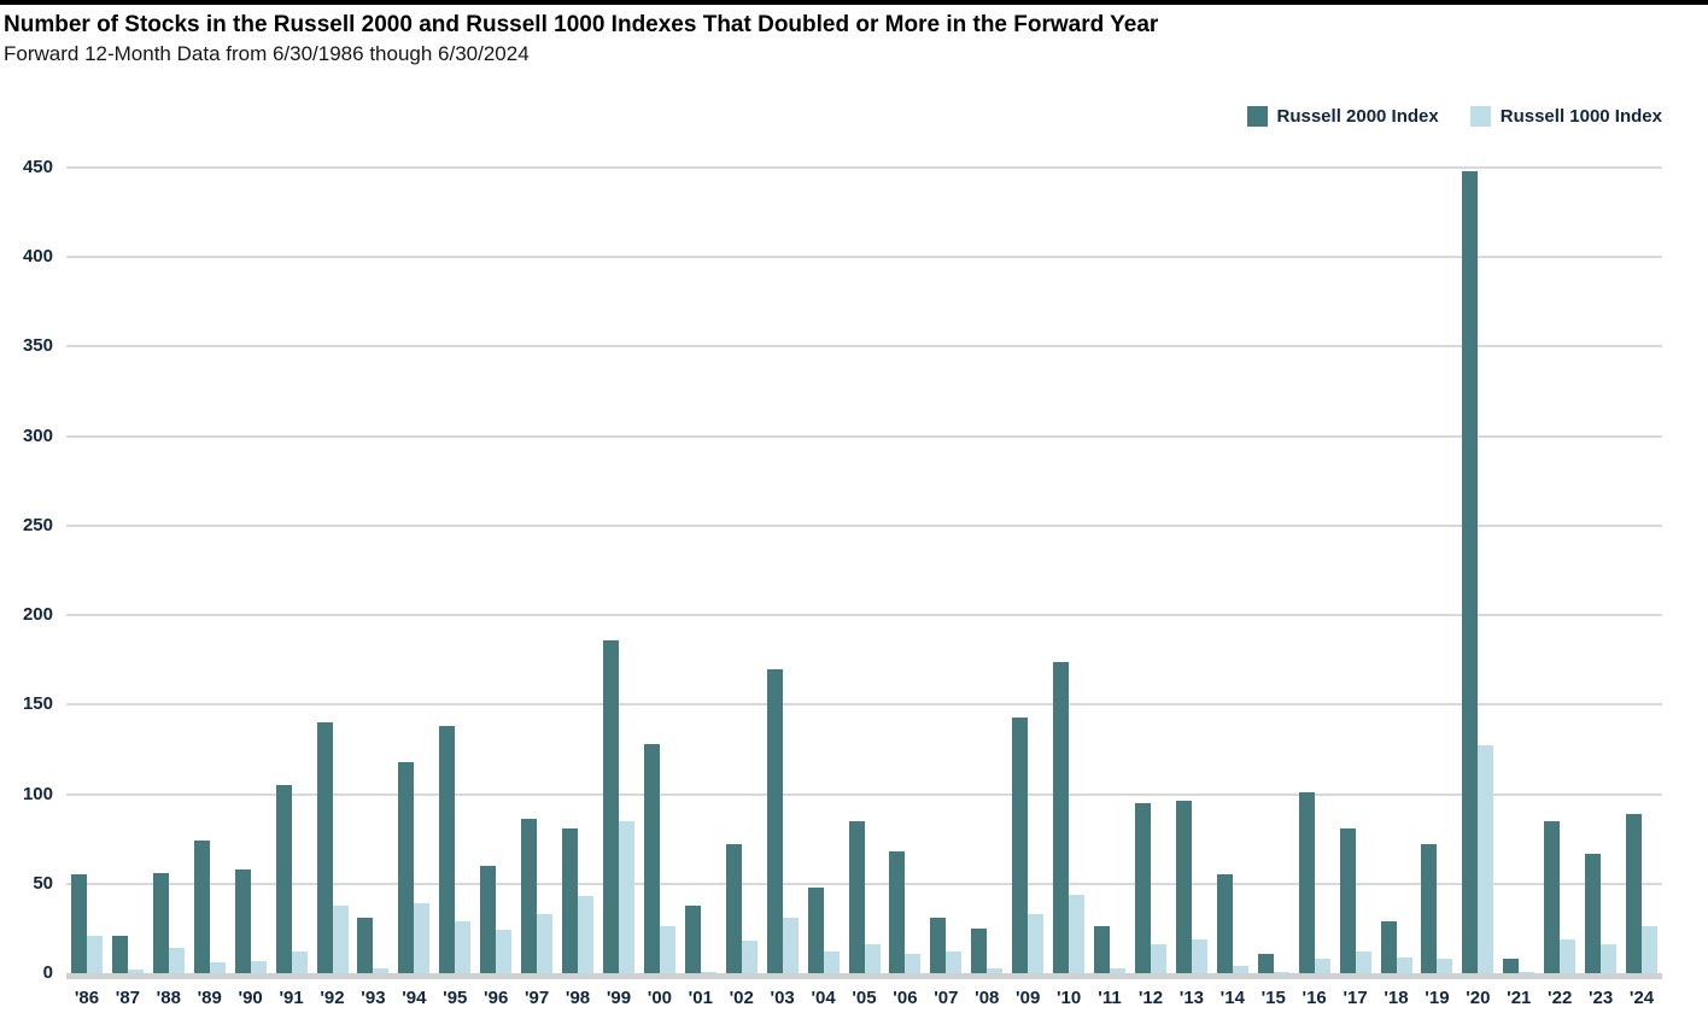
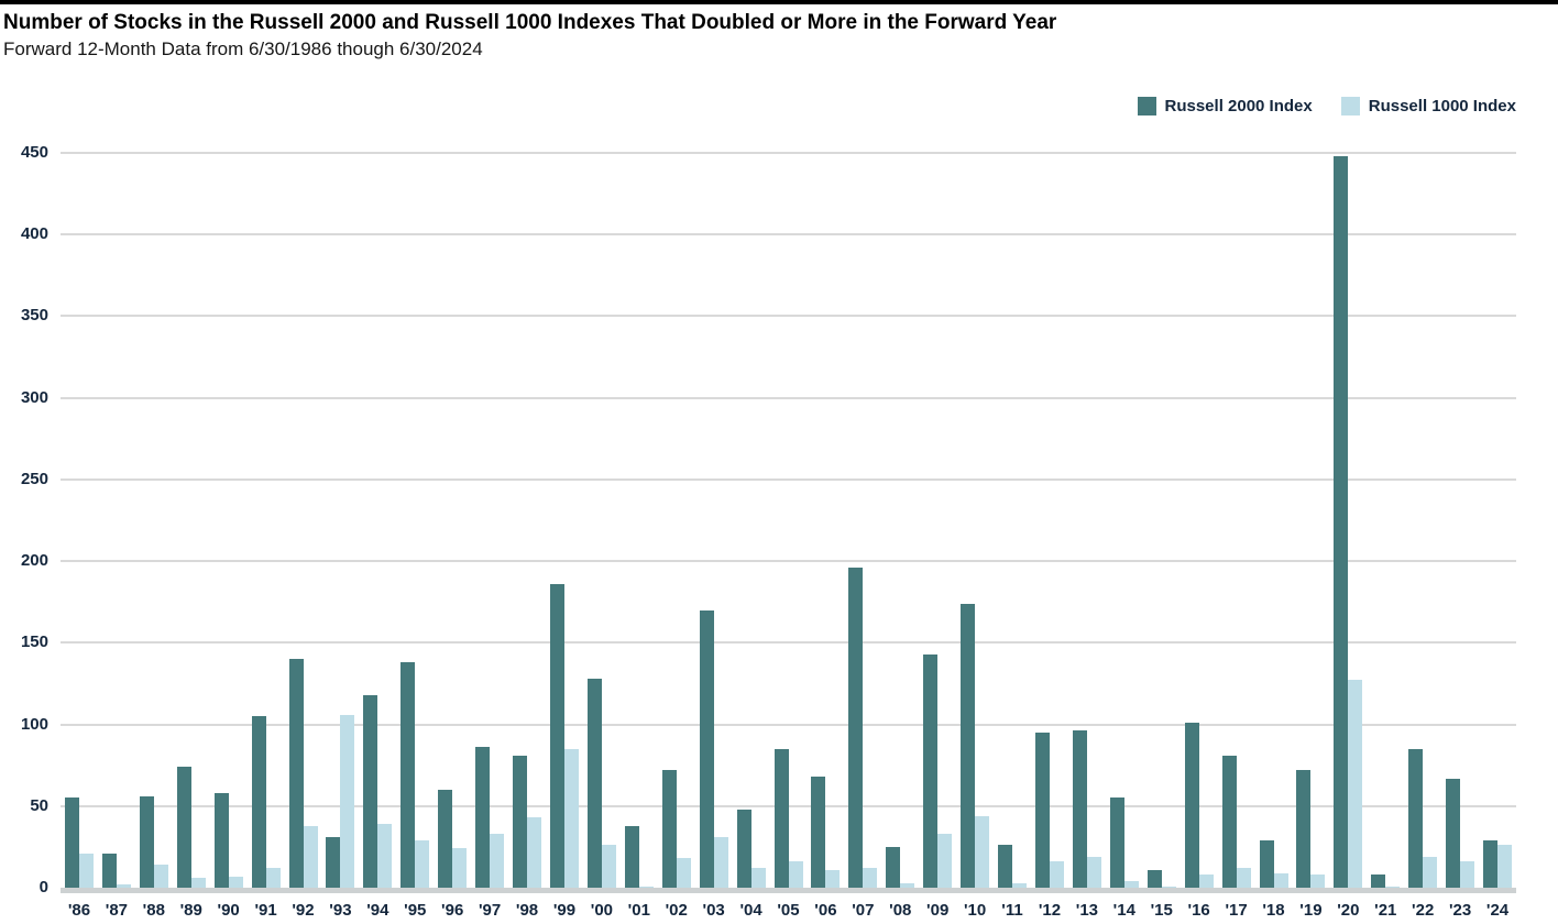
Russell 1000 Index/'93: 3 -> 106
Russell 2000 Index/'07: 31 -> 196
Russell 2000 Index/'24: 89 -> 29
